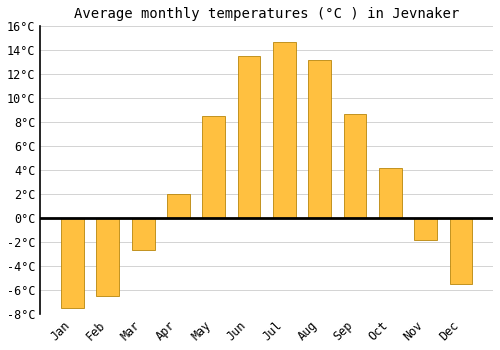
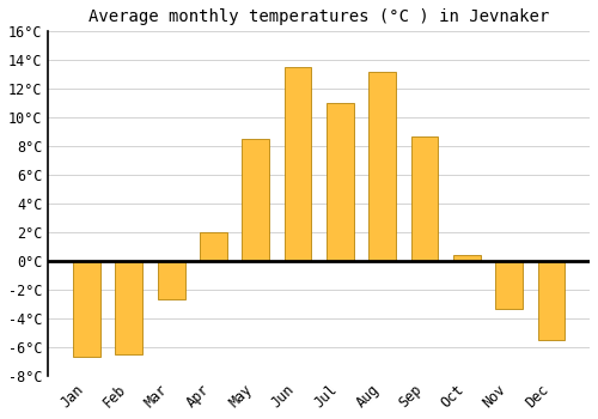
Jan: -7.5°C -> -6.7°C
Jul: 14.7°C -> 11.0°C
Oct: 4.2°C -> 0.4°C
Nov: -1.8°C -> -3.3°C
